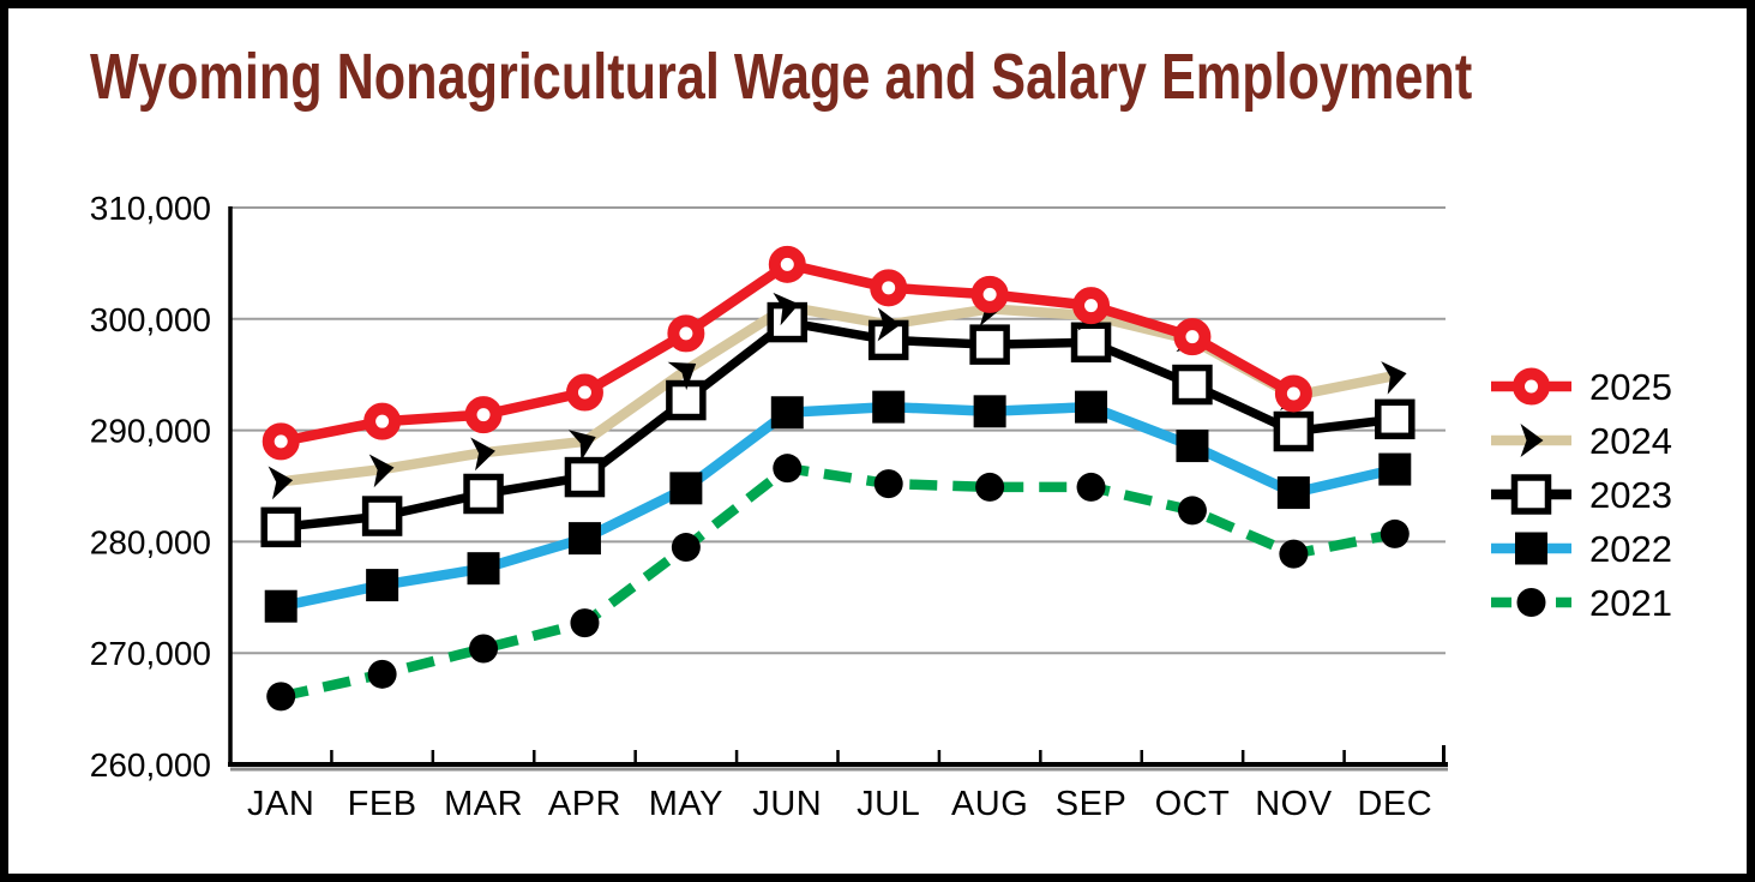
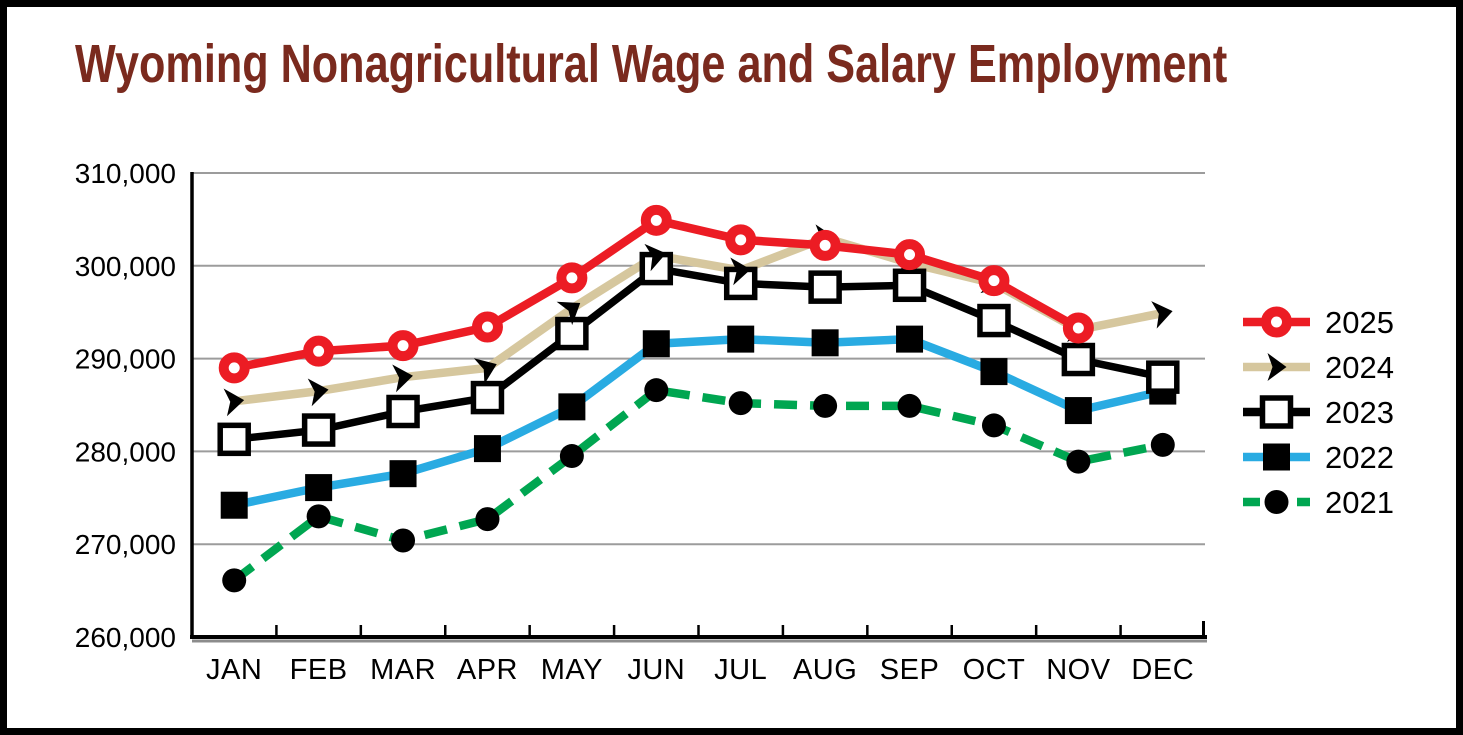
2021/FEB: 268000 -> 273000
2024/AUG: 301000 -> 303000
2023/DEC: 291000 -> 288000
